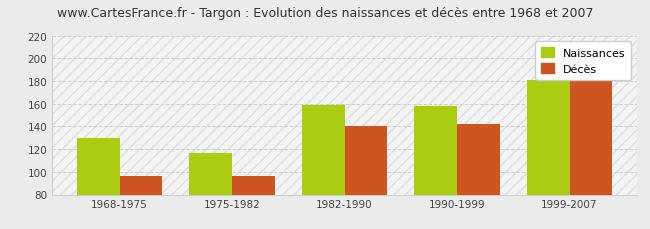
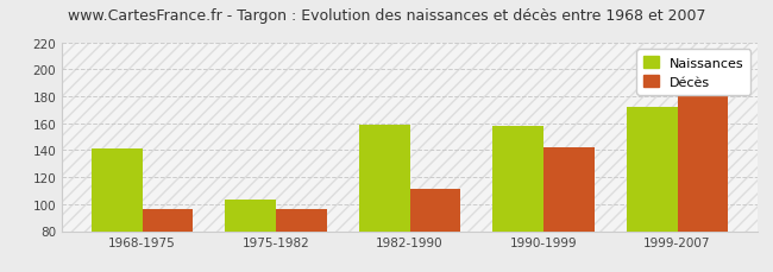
Naissances/1968-1975: 130 -> 141
Naissances/1975-1982: 117 -> 103
Décès/1982-1990: 140 -> 111
Naissances/1999-2007: 181 -> 172
